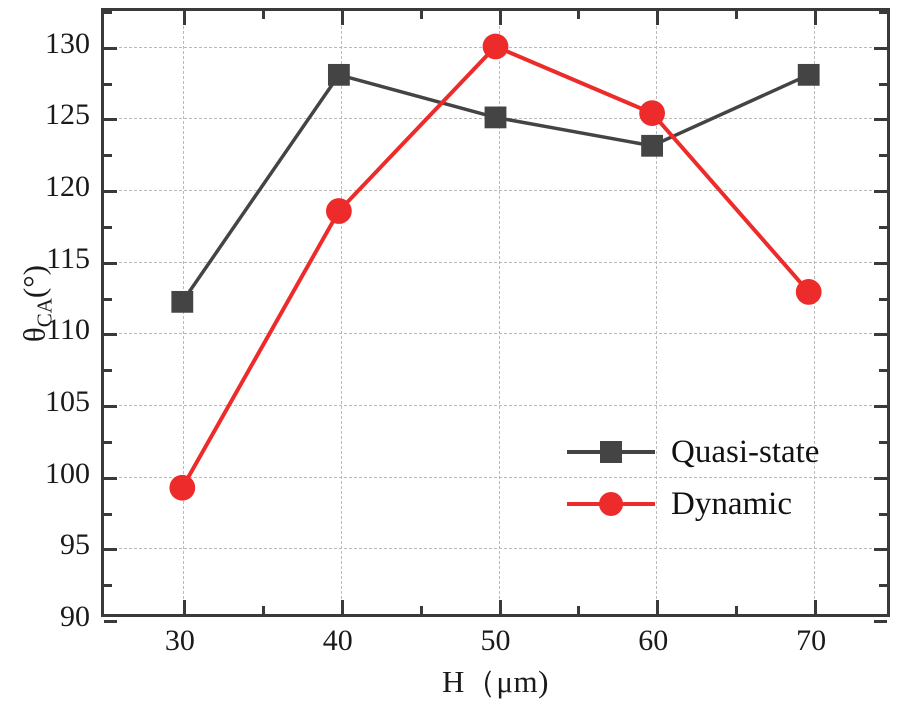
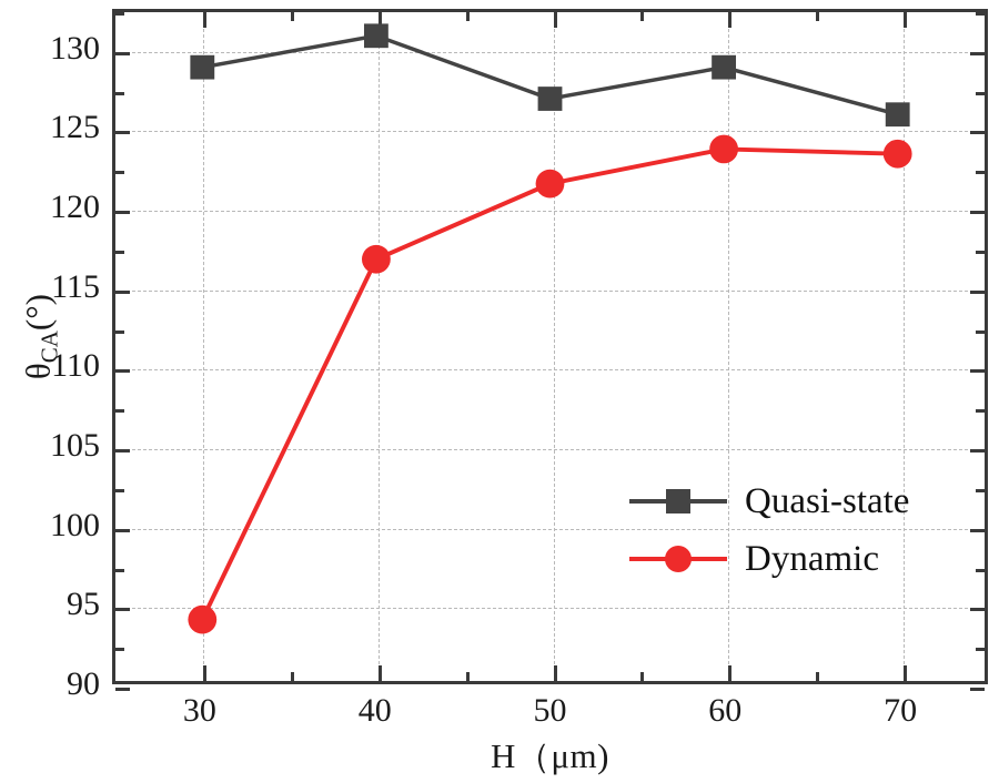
Quasi-state/30: 112 -> 129
Dynamic/30: 98.9 -> 93.9
Quasi-state/40: 128 -> 131
Dynamic/40: 118.4 -> 116.8
Quasi-state/50: 125 -> 127
Dynamic/50: 130.0 -> 121.6
Quasi-state/60: 123 -> 129
Dynamic/60: 125.3 -> 123.8
Quasi-state/70: 128 -> 126
Dynamic/70: 112.7 -> 123.5
